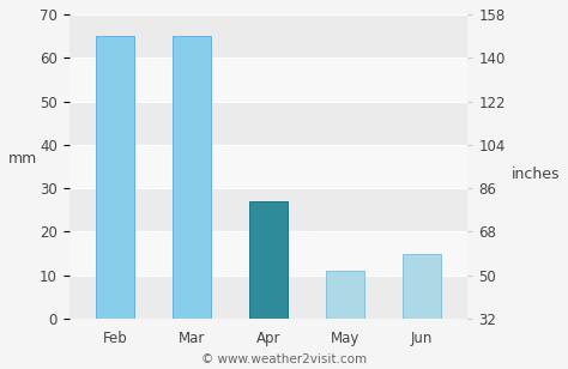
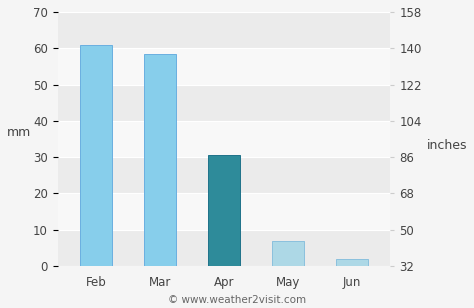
Feb: 65.0 -> 61.0
Mar: 65.0 -> 58.5
Apr: 27.0 -> 30.5
May: 11.0 -> 7.0
Jun: 15.0 -> 2.0
